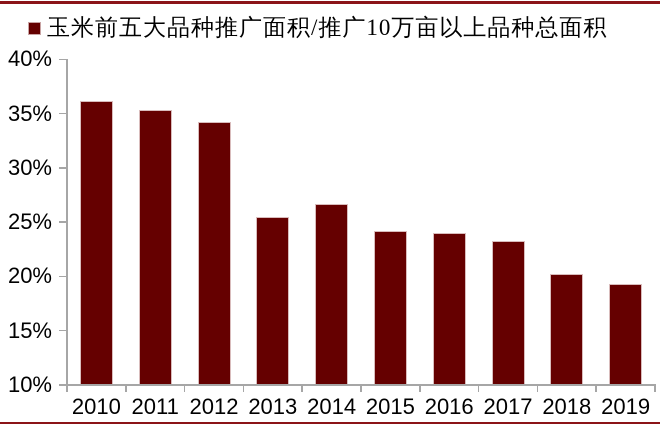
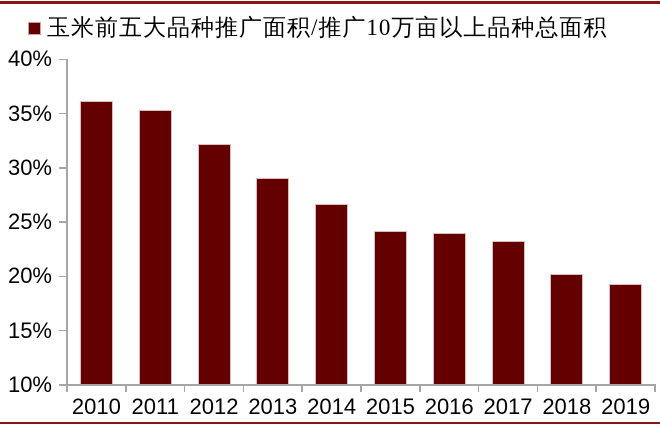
2012: 34.2% -> 32.2%
2013: 25.5% -> 29.1%
